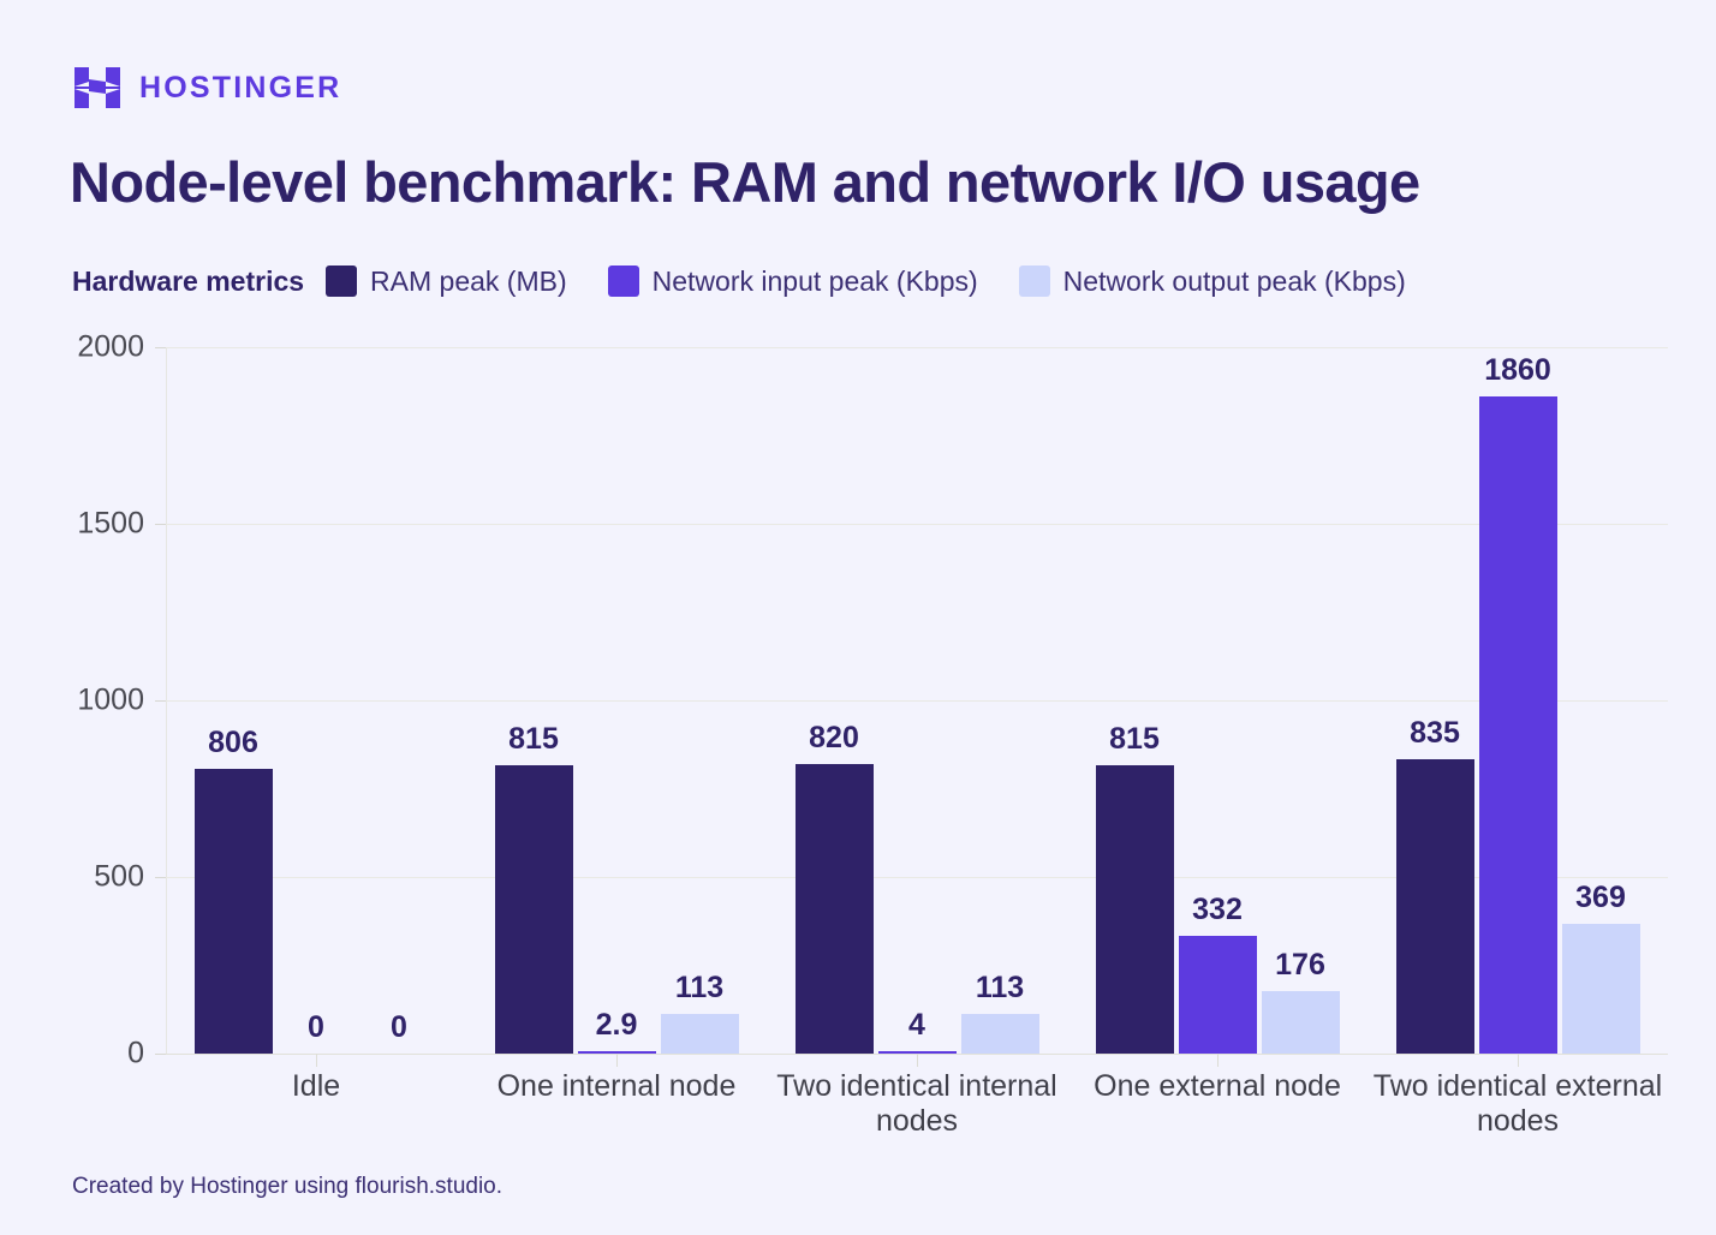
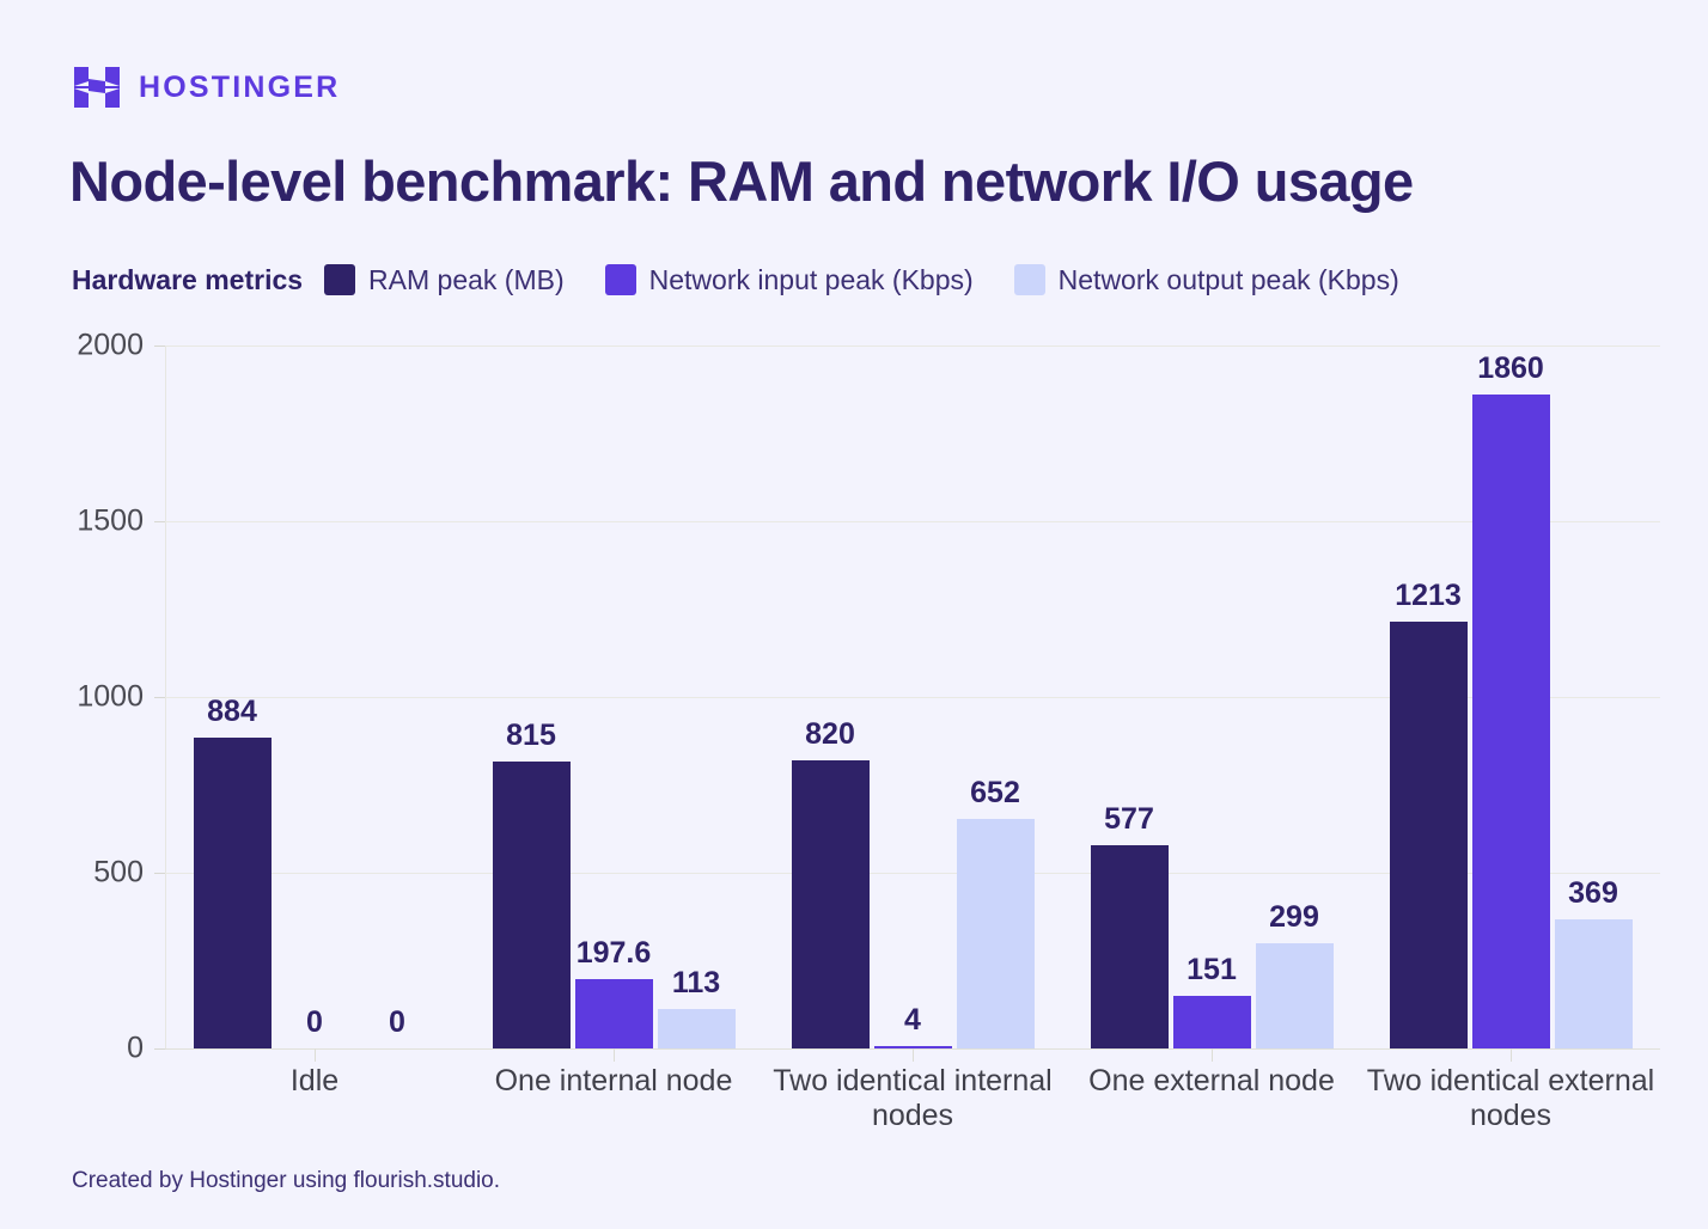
RAM peak (MB)/Idle: 806 -> 884
Network input peak (Kbps)/One internal node: 2.9 -> 197.6
Network output peak (Kbps)/Two identical internal nodes: 113 -> 652
RAM peak (MB)/One external node: 815 -> 577
Network input peak (Kbps)/One external node: 332 -> 151
Network output peak (Kbps)/One external node: 176 -> 299
RAM peak (MB)/Two identical external nodes: 835 -> 1213
